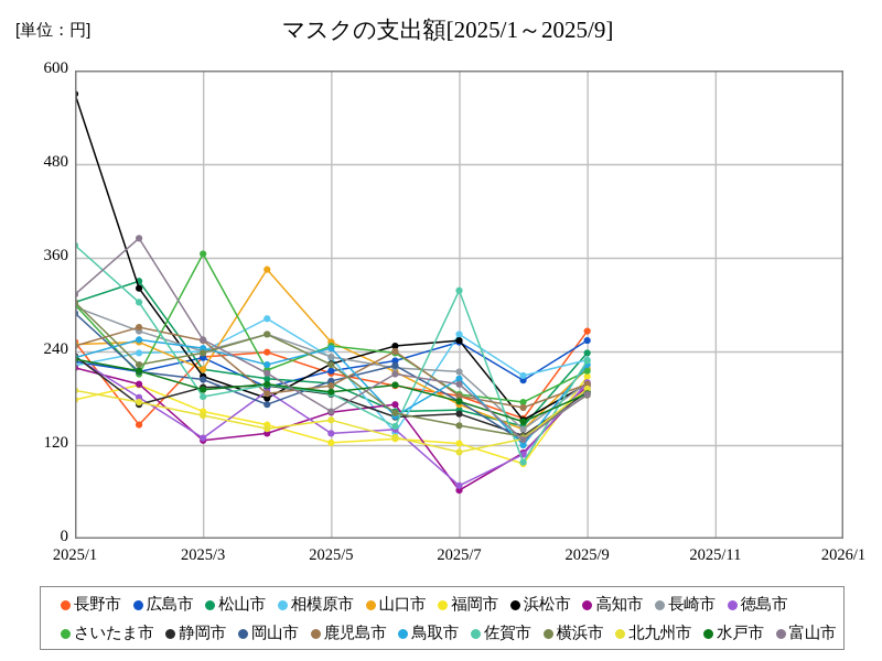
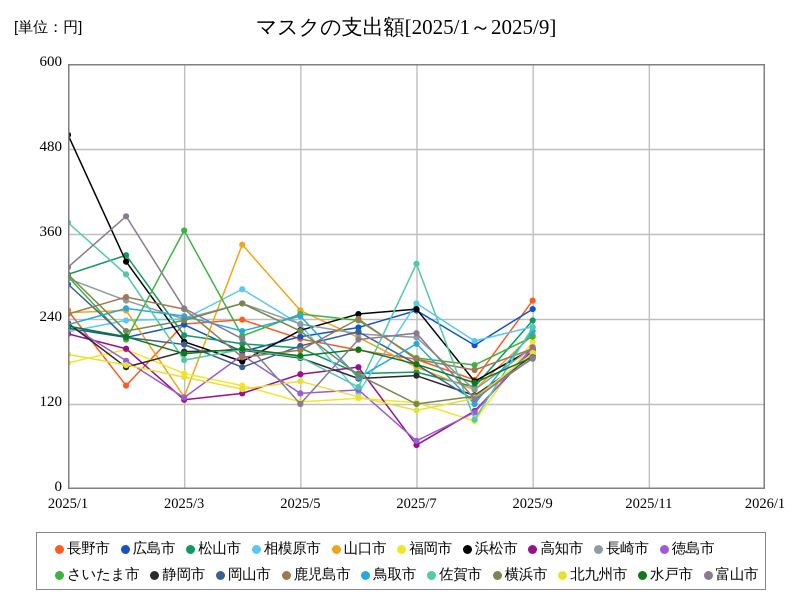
浜松市/2025/1: 570 -> 500
山口市/2025/3: 220 -> 130
富山市/2025/5: 160 -> 120
横浜市/2025/7: 140 -> 120
富山市/2025/7: 200 -> 220
